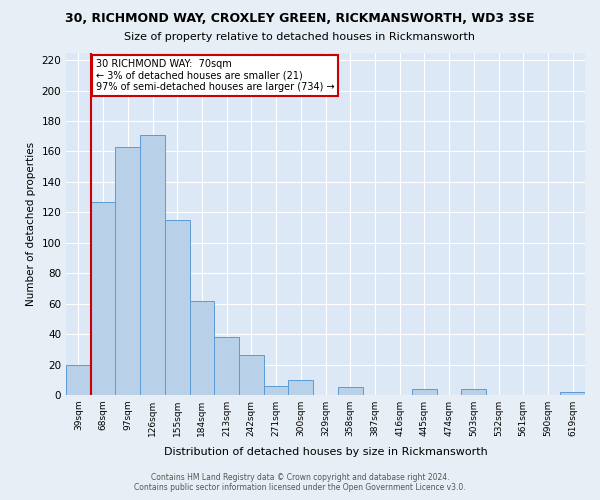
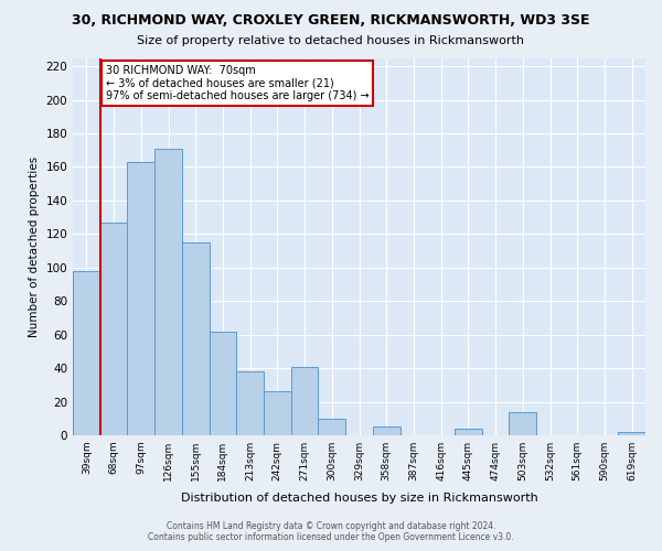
39sqm: 20 -> 98
271sqm: 6 -> 41
503sqm: 4 -> 14
